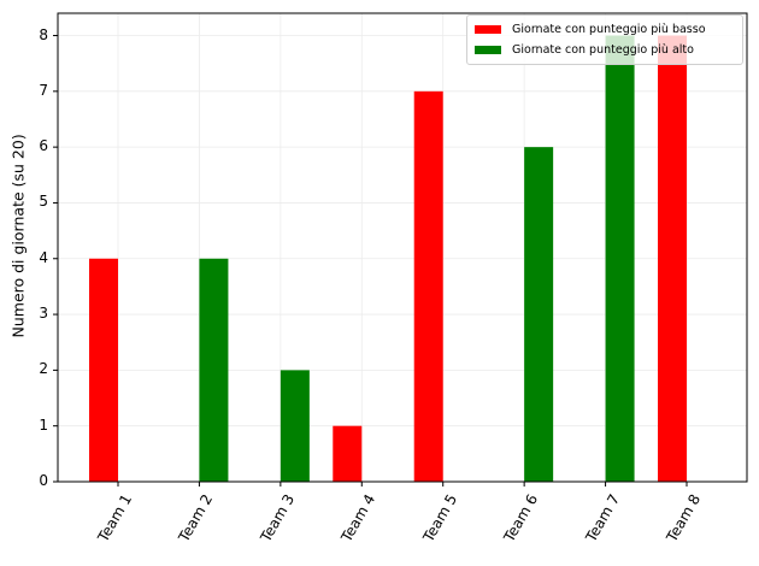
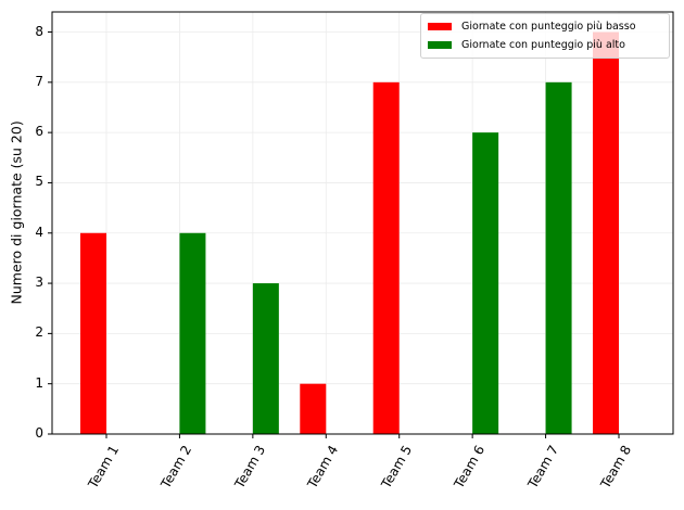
Giornate con punteggio più alto/Team 3: 2 -> 3
Giornate con punteggio più alto/Team 7: 8 -> 7
